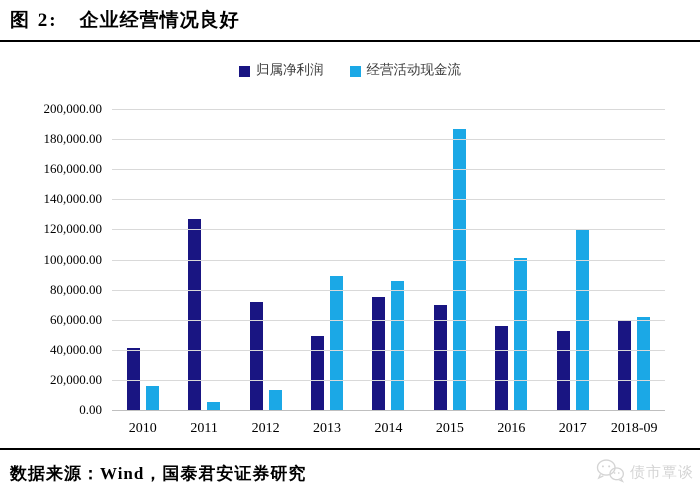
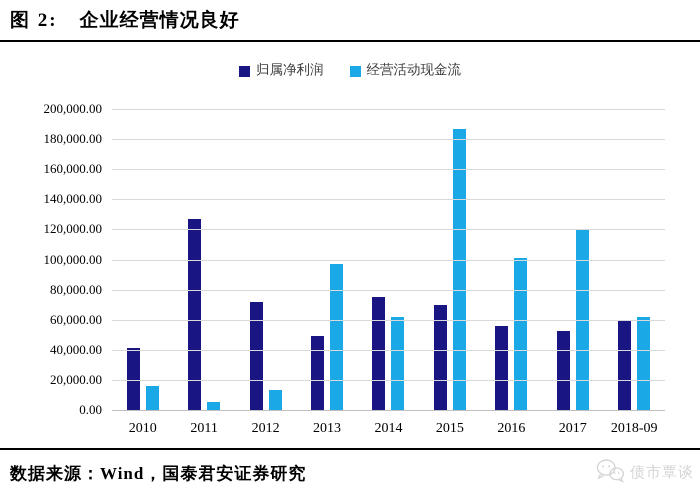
经营活动现金流/2013: 89000 -> 97000
经营活动现金流/2014: 86000 -> 62000
